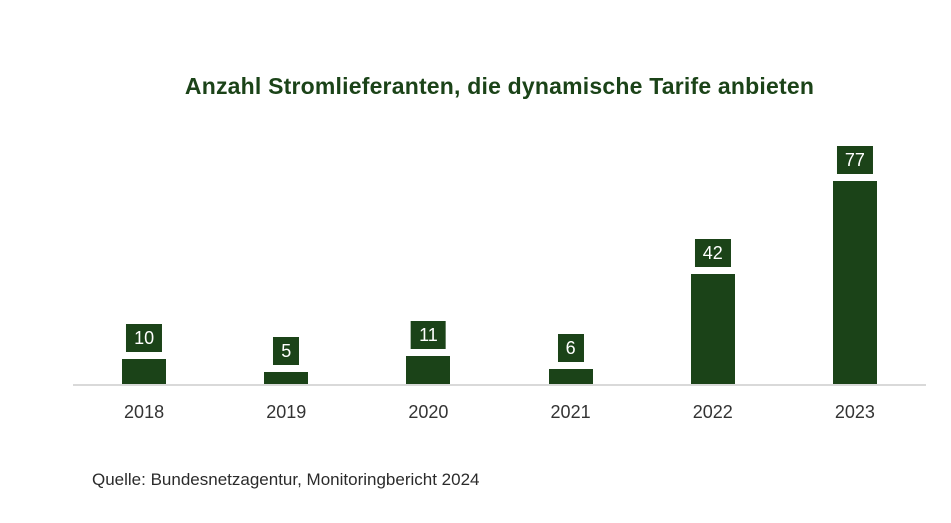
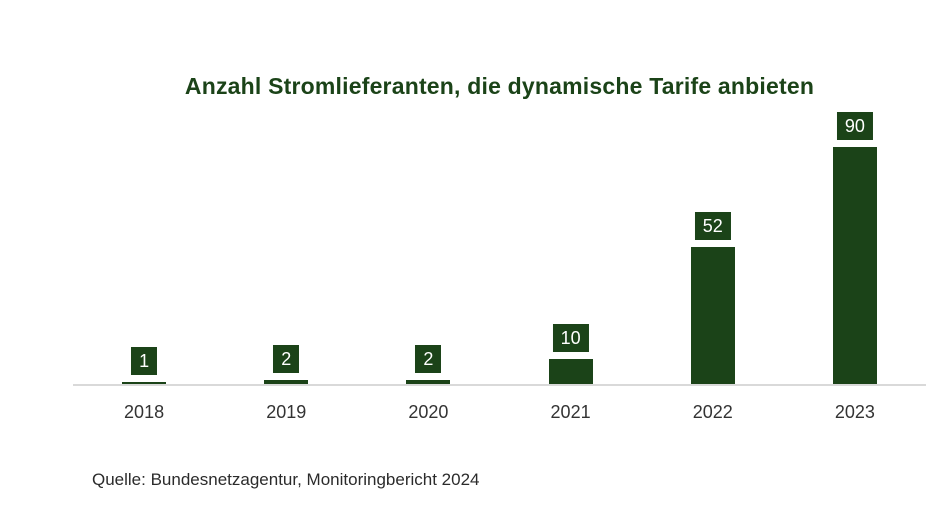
2018: 10 -> 1
2019: 5 -> 2
2020: 11 -> 2
2021: 6 -> 10
2022: 42 -> 52
2023: 77 -> 90
